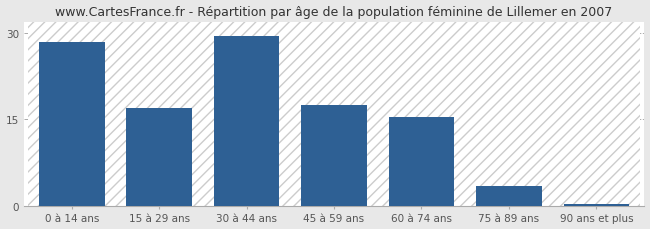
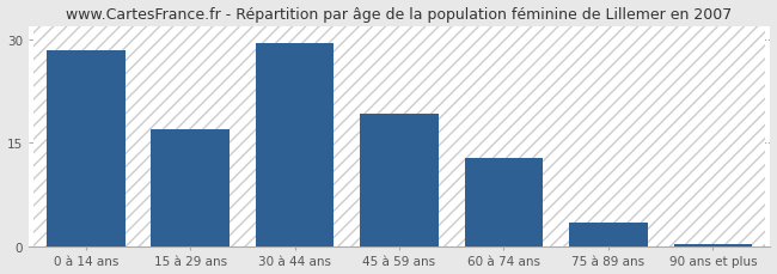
45 à 59 ans: 17.5 -> 19.2
60 à 74 ans: 15.5 -> 12.8
